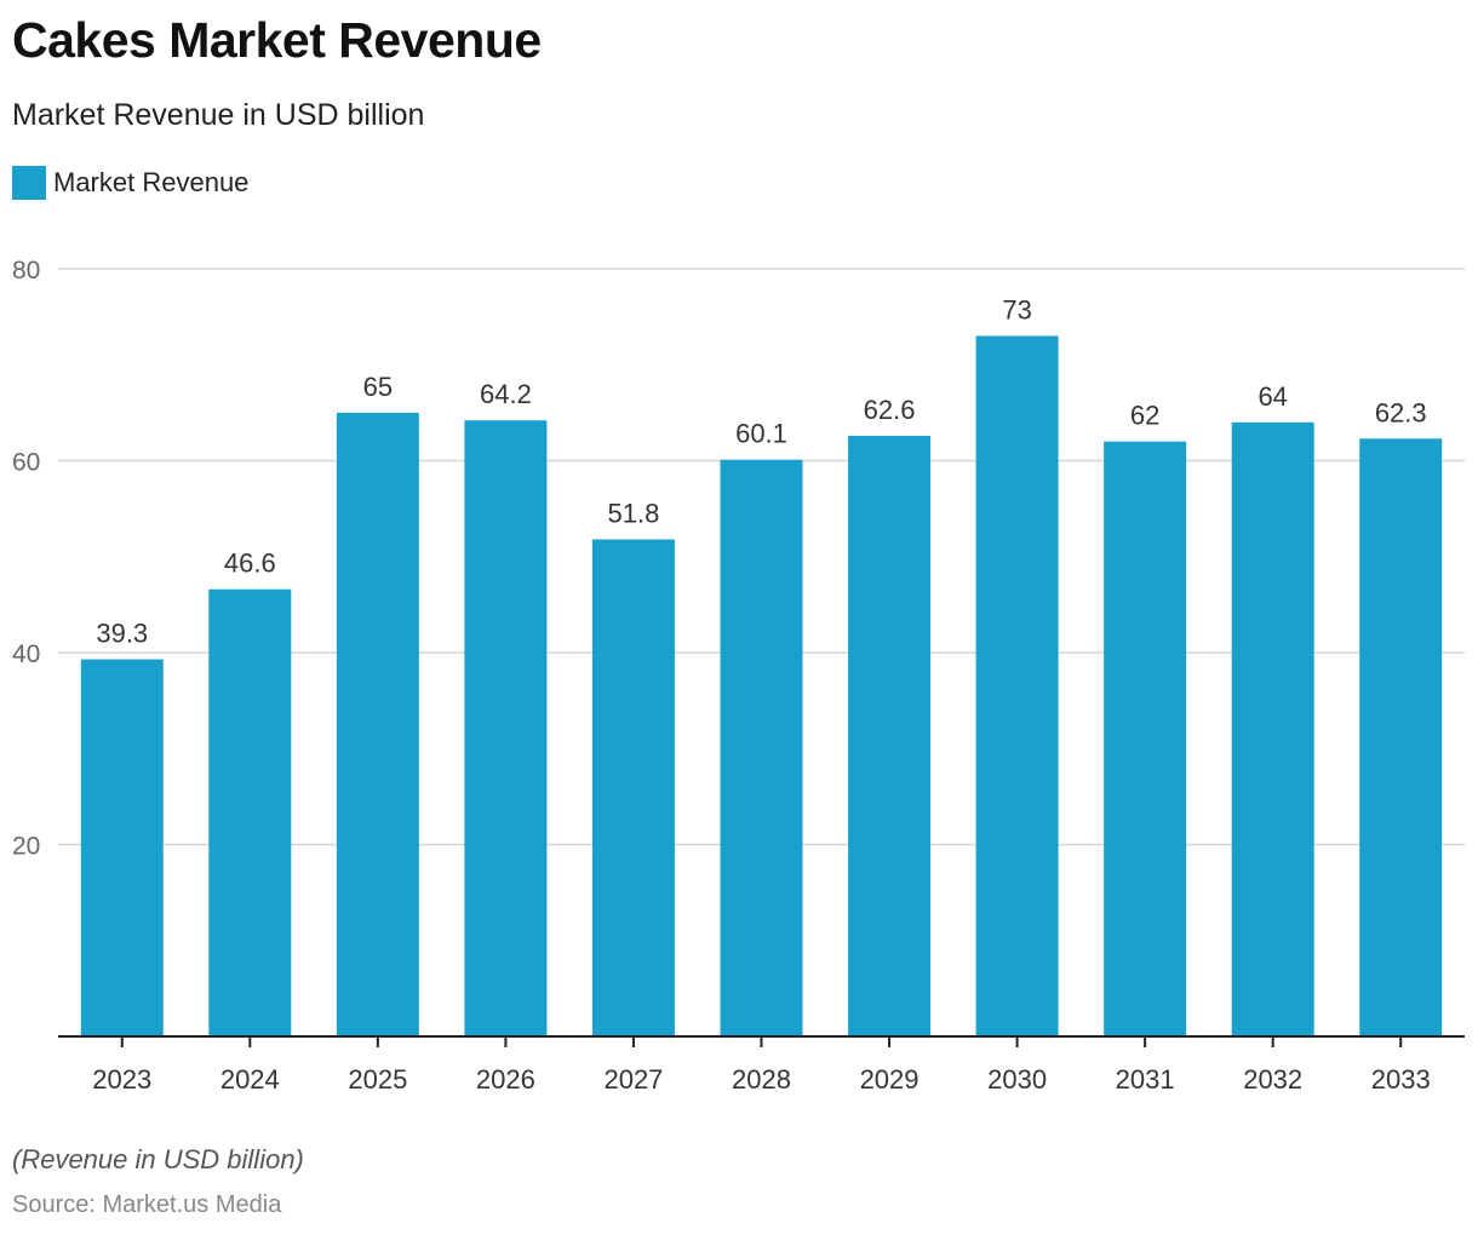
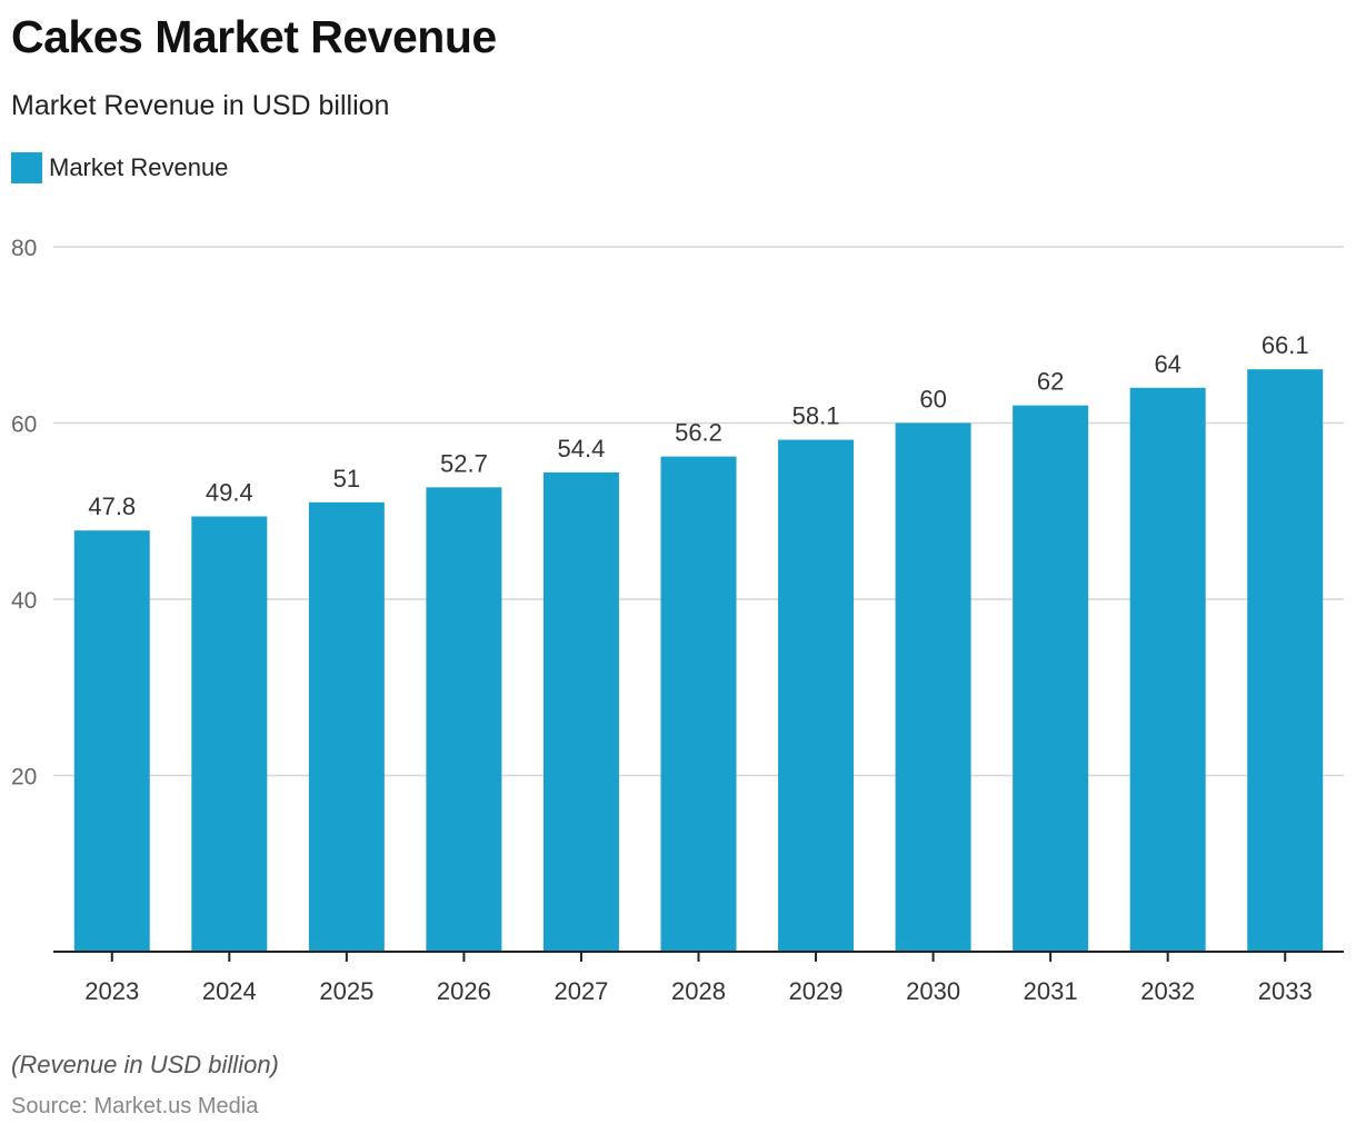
2023: 39.3 -> 47.8
2024: 46.6 -> 49.4
2025: 65 -> 51
2026: 64.2 -> 52.7
2027: 51.8 -> 54.4
2028: 60.1 -> 56.2
2029: 62.6 -> 58.1
2030: 73 -> 60
2033: 62.3 -> 66.1
